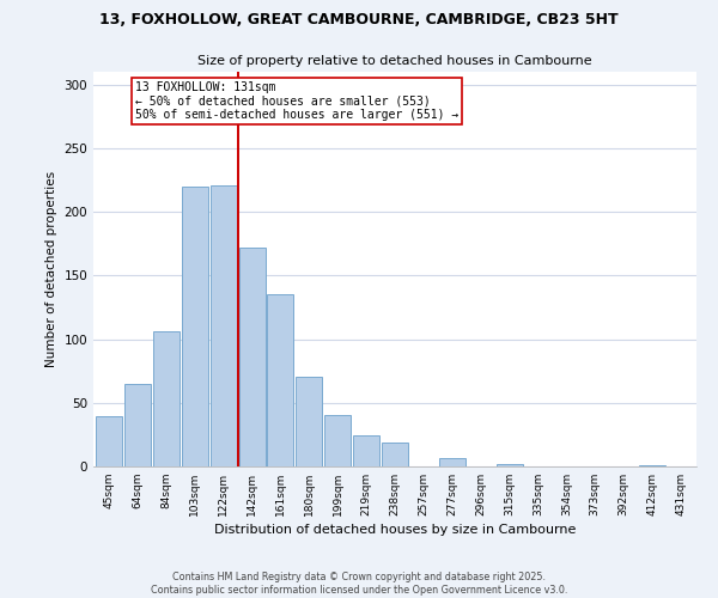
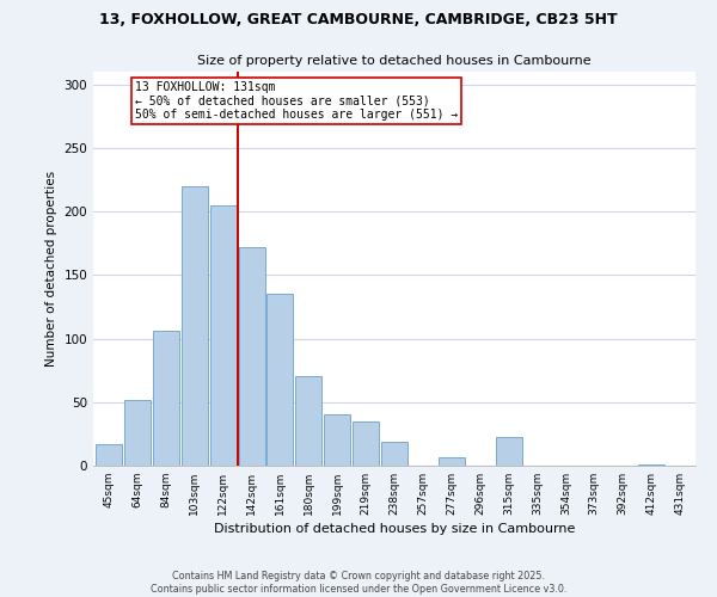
45sqm: 39 -> 17
64sqm: 65 -> 52
122sqm: 221 -> 205
219sqm: 24 -> 35
315sqm: 2 -> 23
